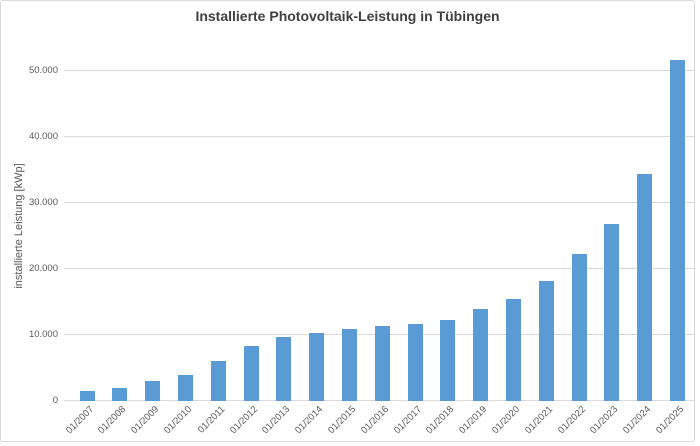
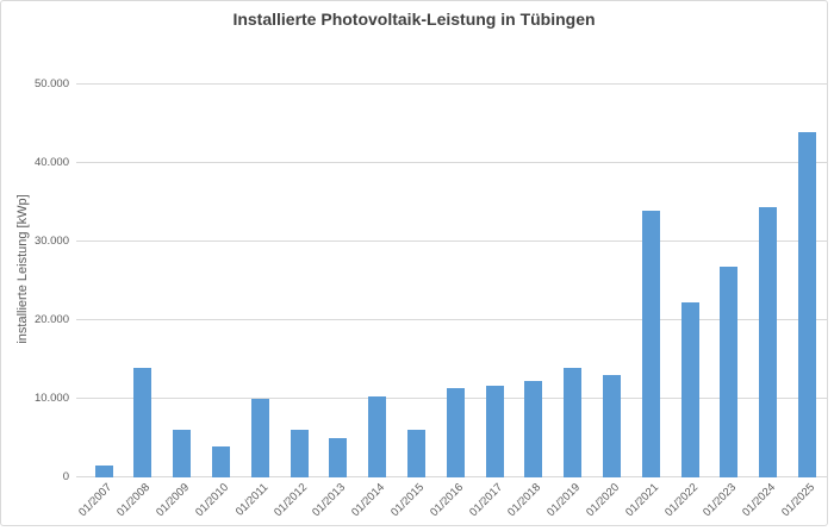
01/2008: 2000 -> 14000
01/2009: 3000 -> 6000
01/2011: 6000 -> 10000
01/2012: 8000 -> 6000
01/2013: 10000 -> 5000
01/2015: 11000 -> 6000
01/2020: 15000 -> 13000
01/2021: 18000 -> 34000
01/2025: 52000 -> 44000
